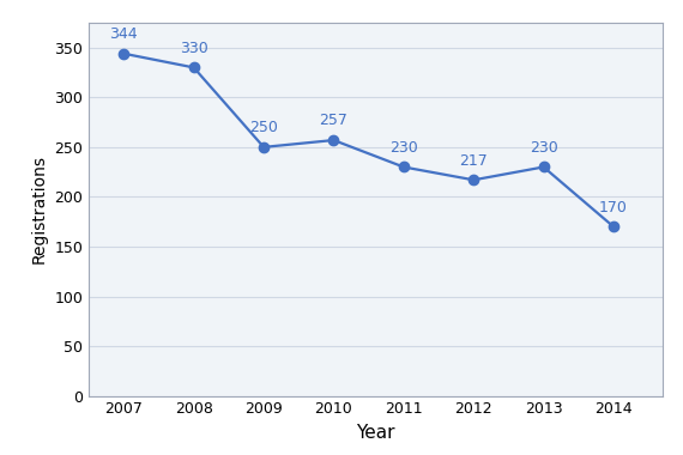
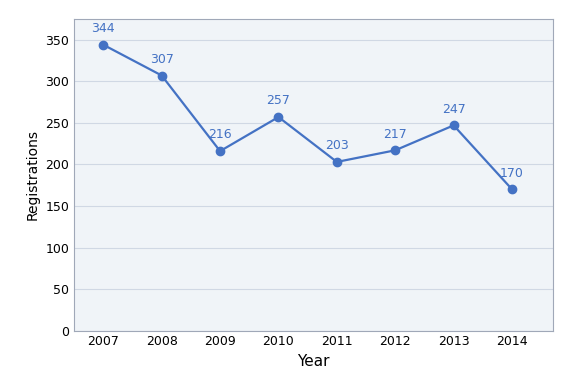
2008: 330 -> 307
2009: 250 -> 216
2011: 230 -> 203
2013: 230 -> 247
